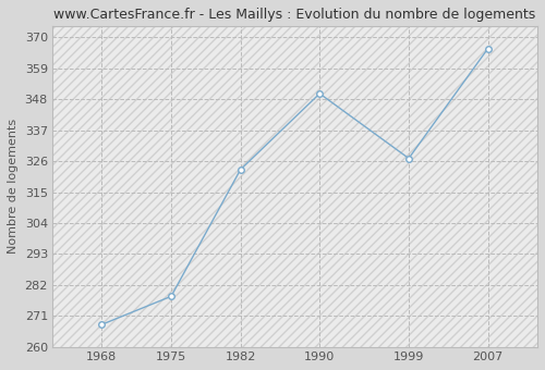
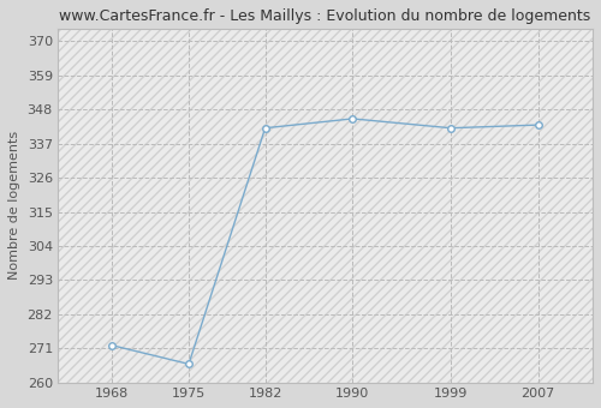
1968: 268 -> 272
1975: 278 -> 266
1982: 323 -> 342
1990: 350 -> 345
1999: 327 -> 342
2007: 366 -> 343
